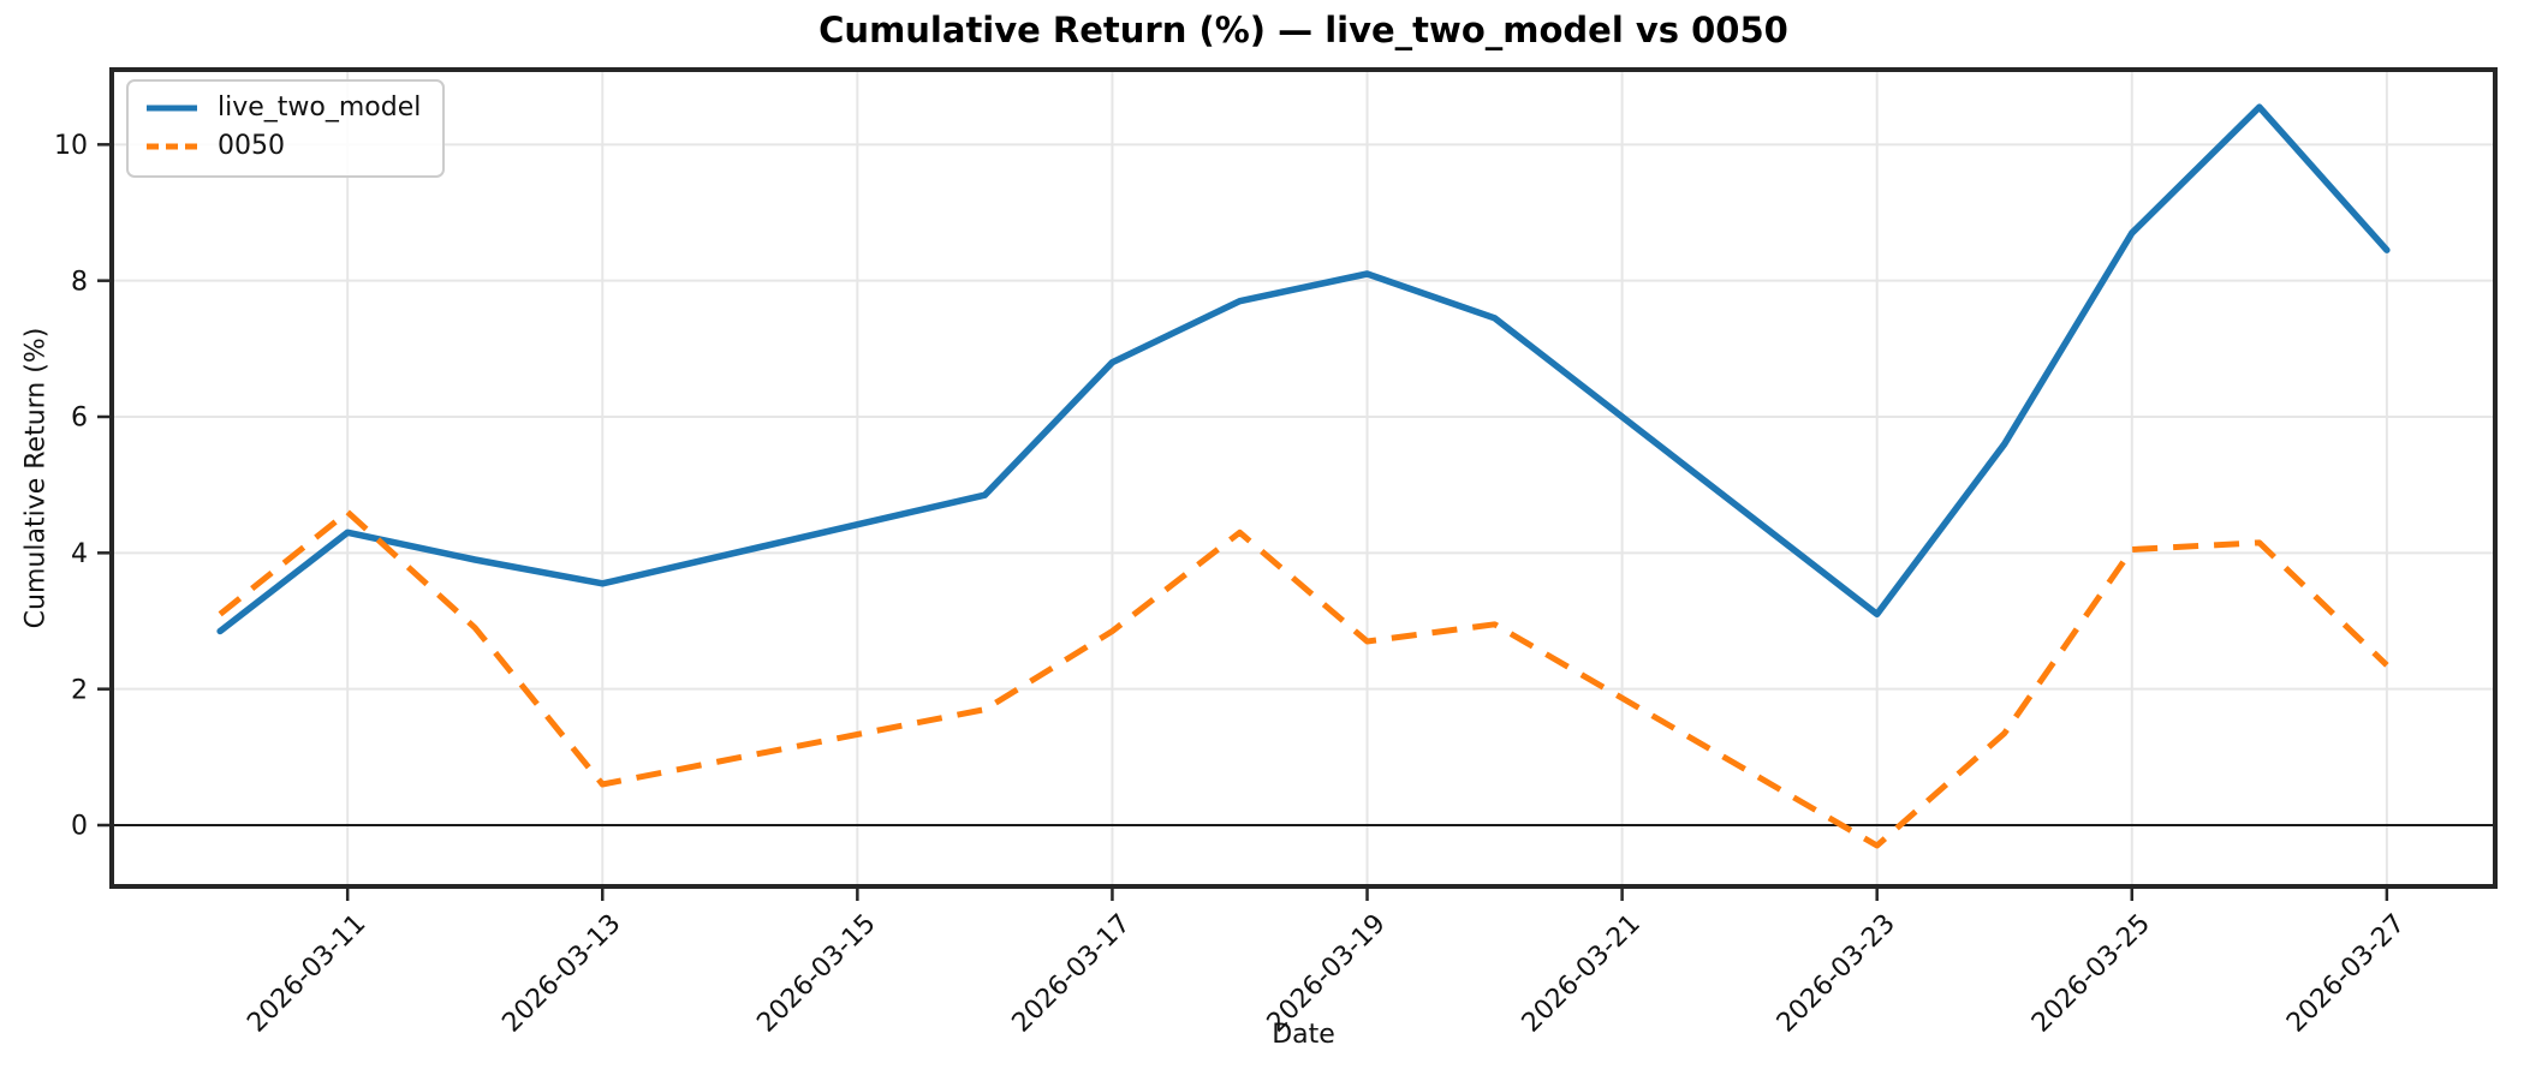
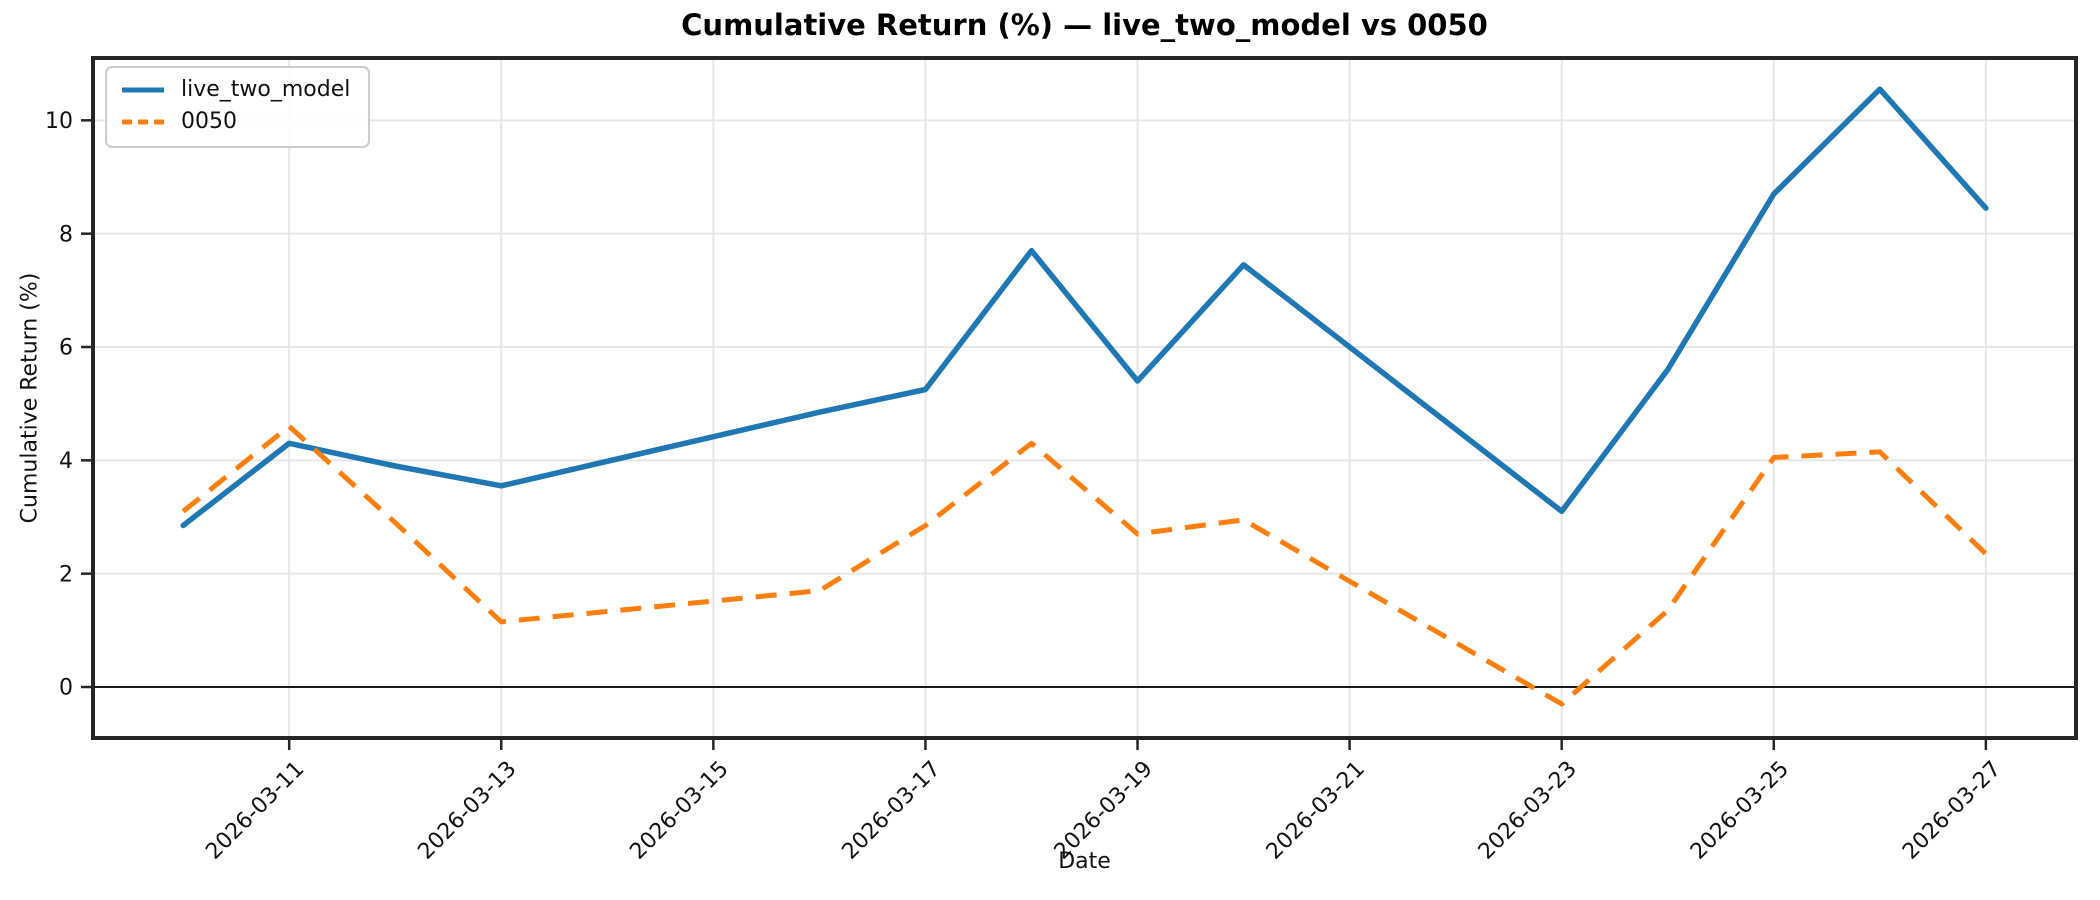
0050/2026-03-13: 0.6 -> 1.1
live_two_model/2026-03-17: 6.8 -> 5.2
live_two_model/2026-03-19: 8.1 -> 5.4
